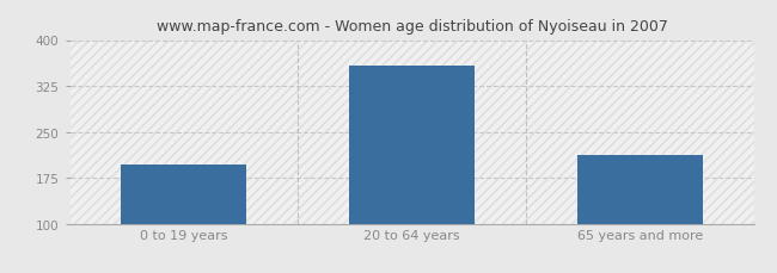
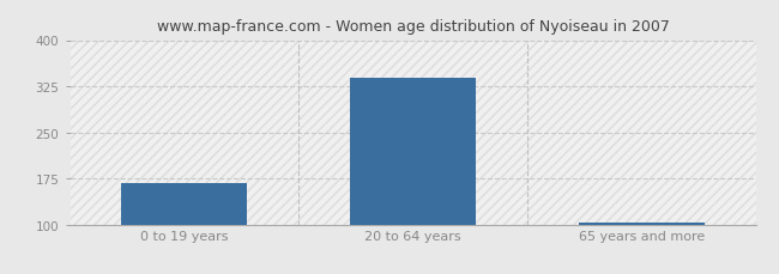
0 to 19 years: 196 -> 168
20 to 64 years: 358 -> 338
65 years and more: 212 -> 103
